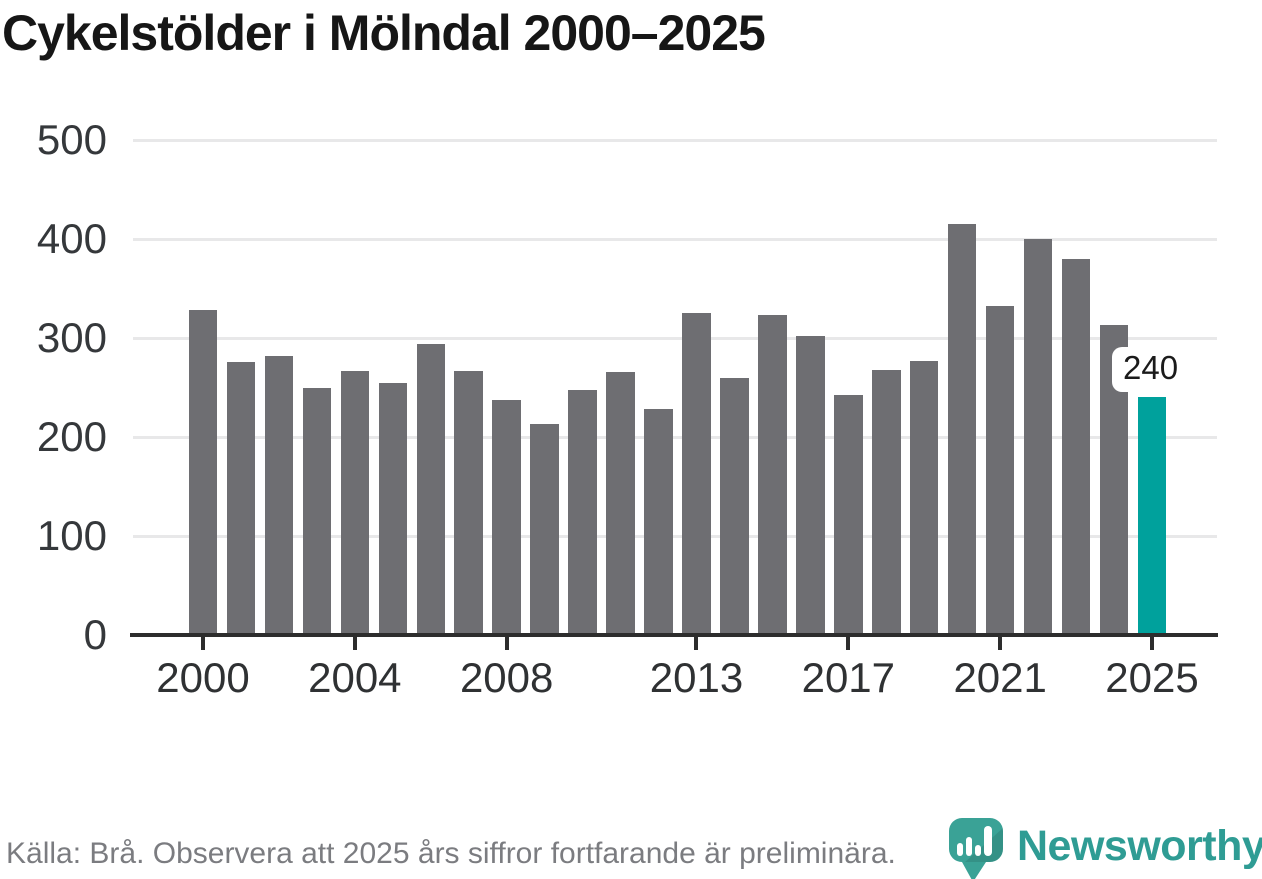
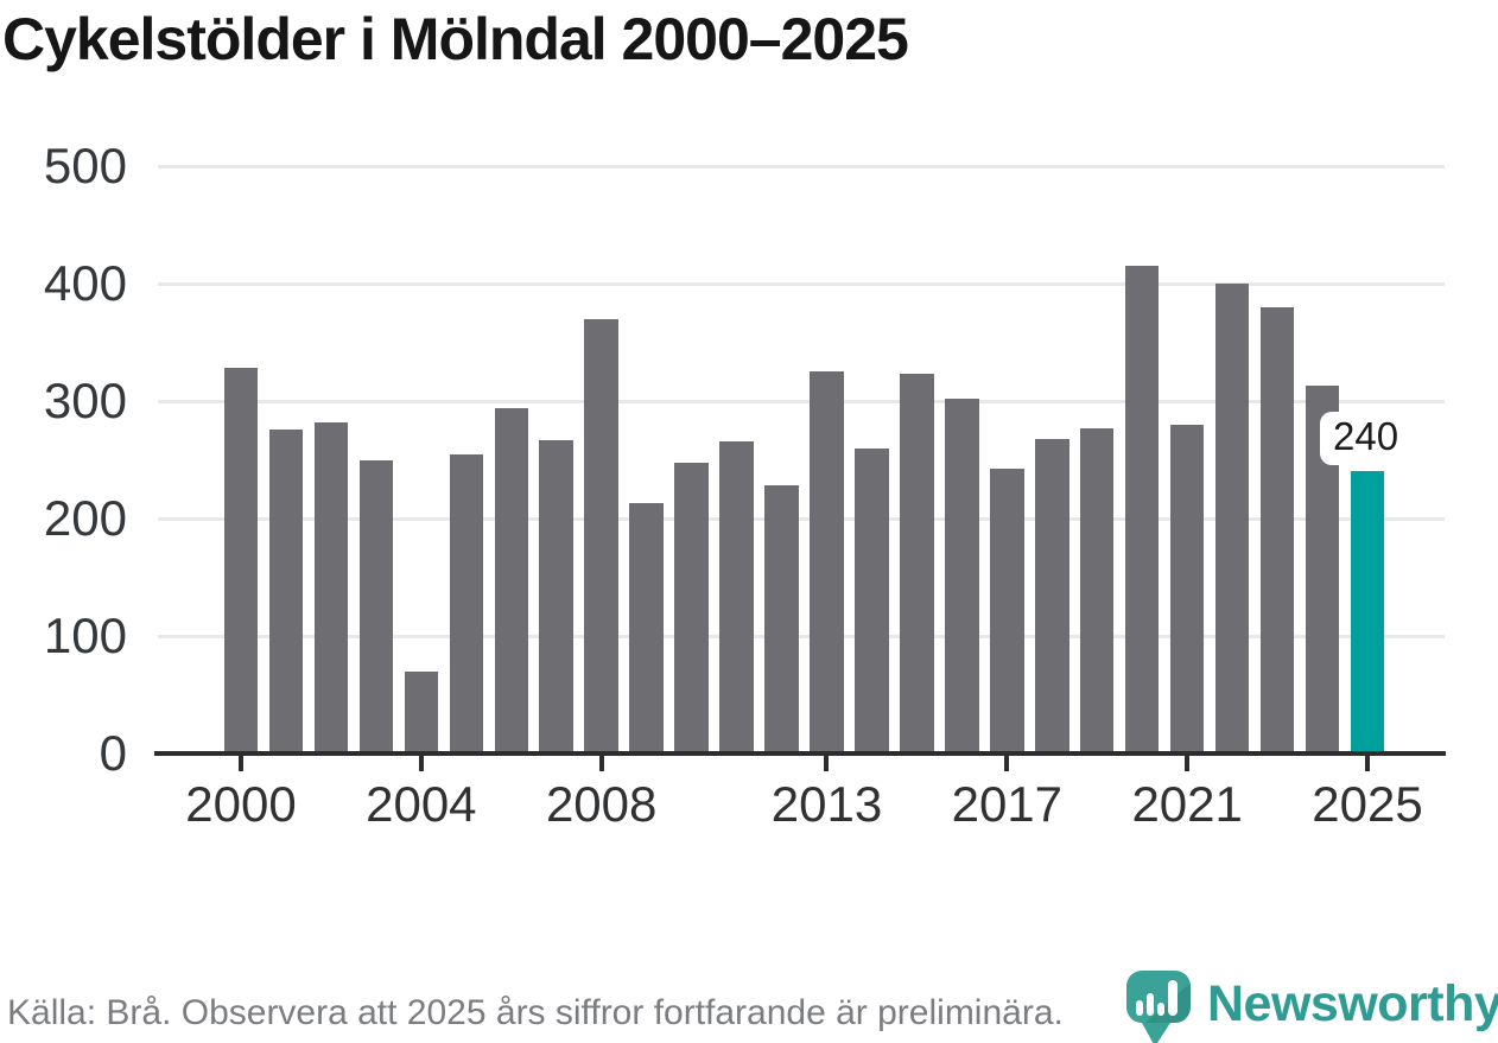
2004: 270 -> 70
2008: 240 -> 370
2021: 330 -> 280
